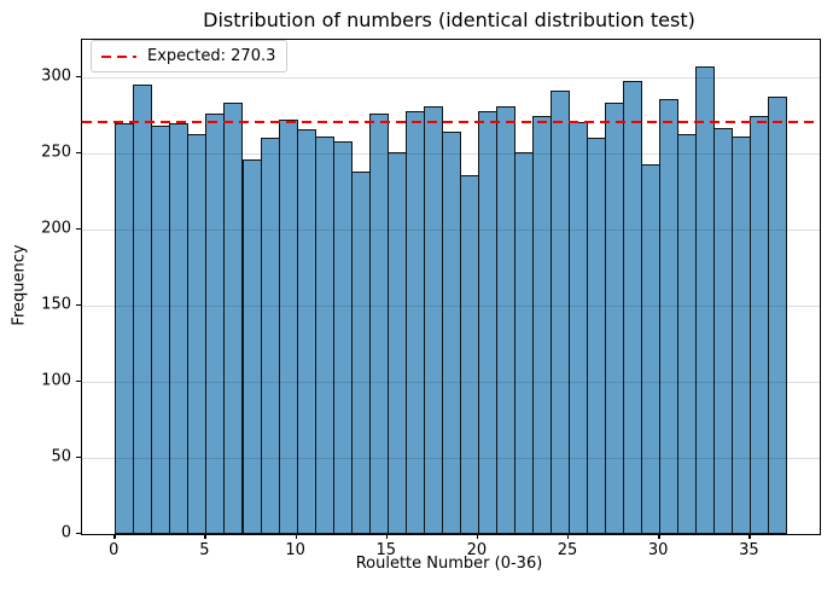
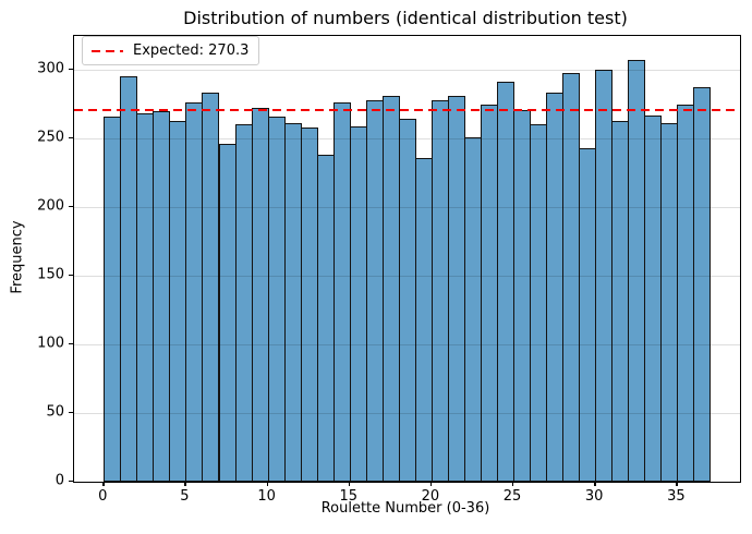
0: 270 -> 266
15: 251 -> 259
30: 286 -> 300
